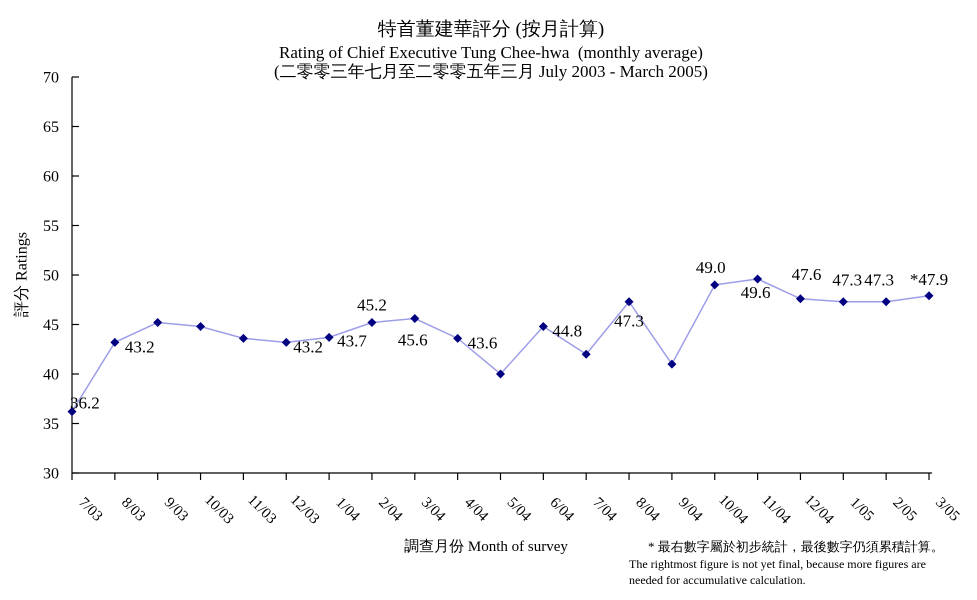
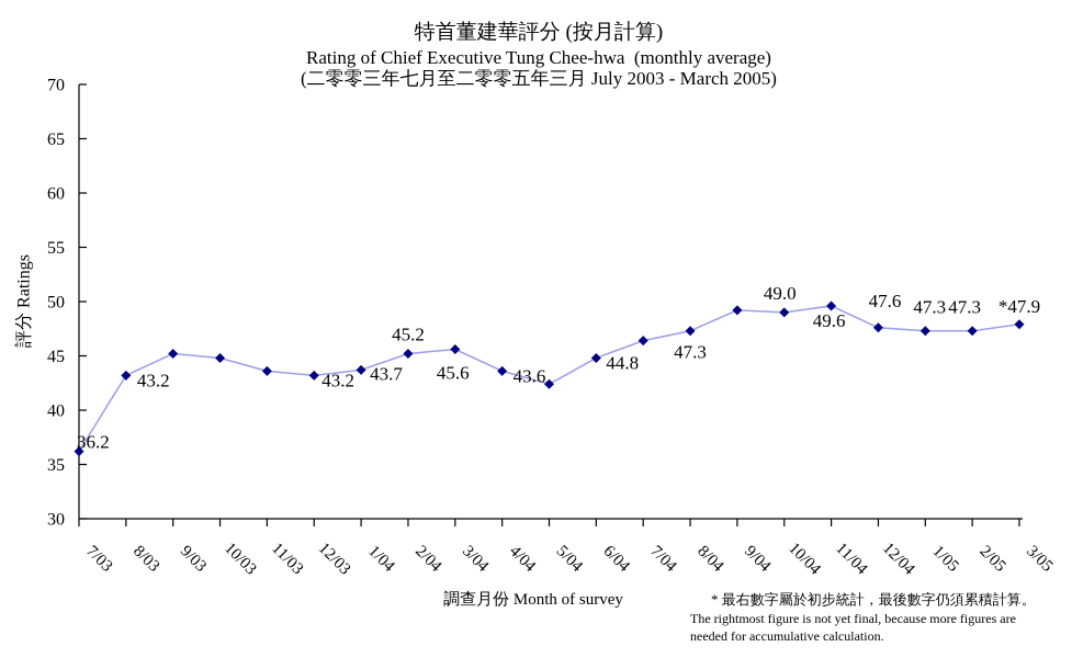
5/04: 40 -> 42
7/04: 42 -> 46
9/04: 41 -> 49
